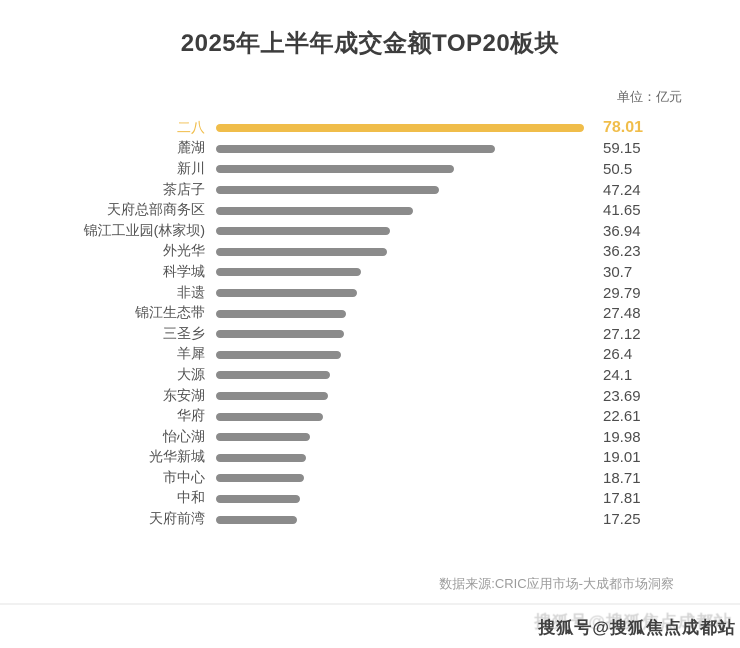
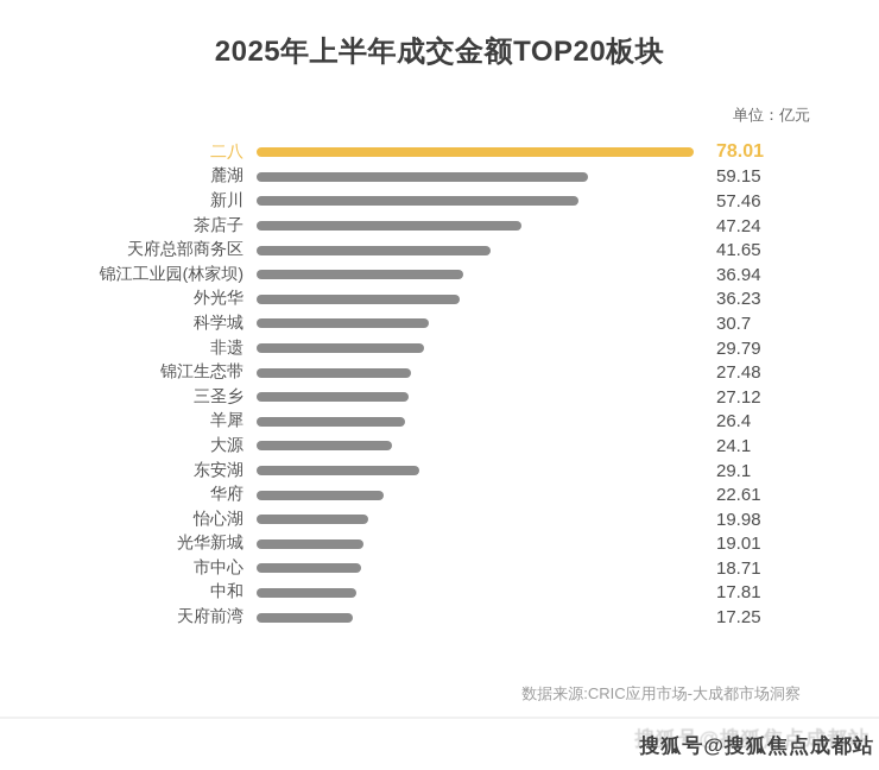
新川: 50.5 -> 57.46
东安湖: 23.69 -> 29.1
